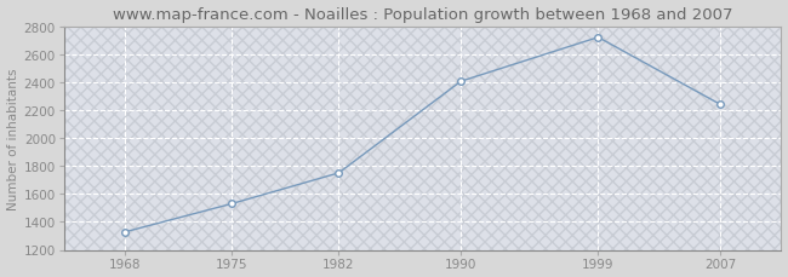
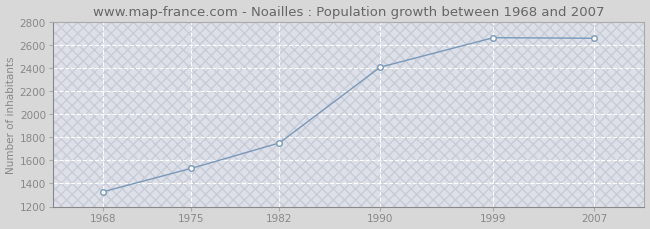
1999: 2720 -> 2660
2007: 2240 -> 2660
